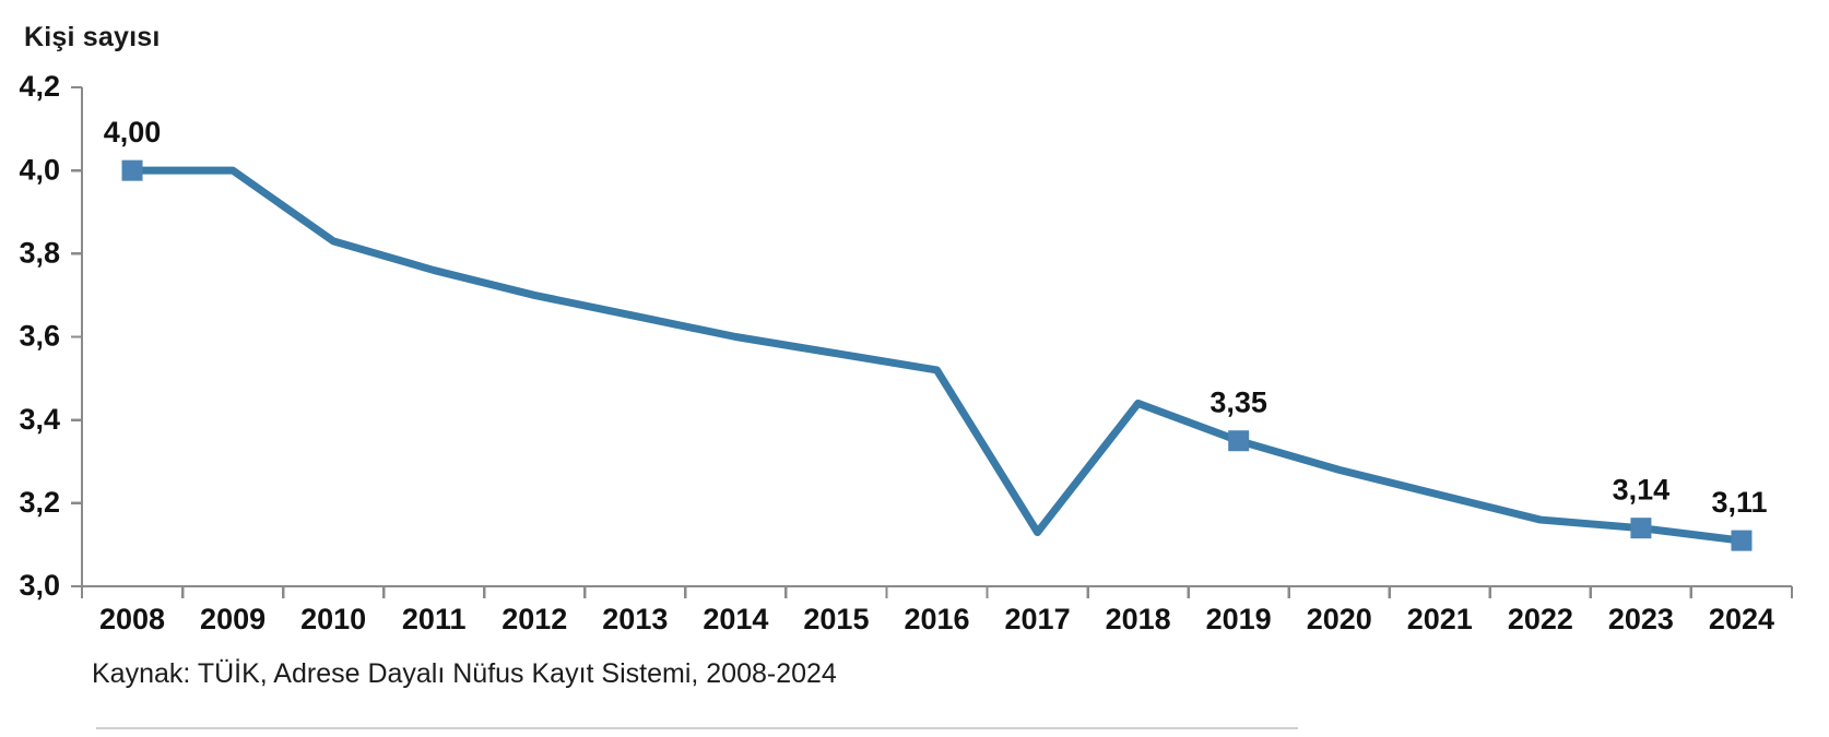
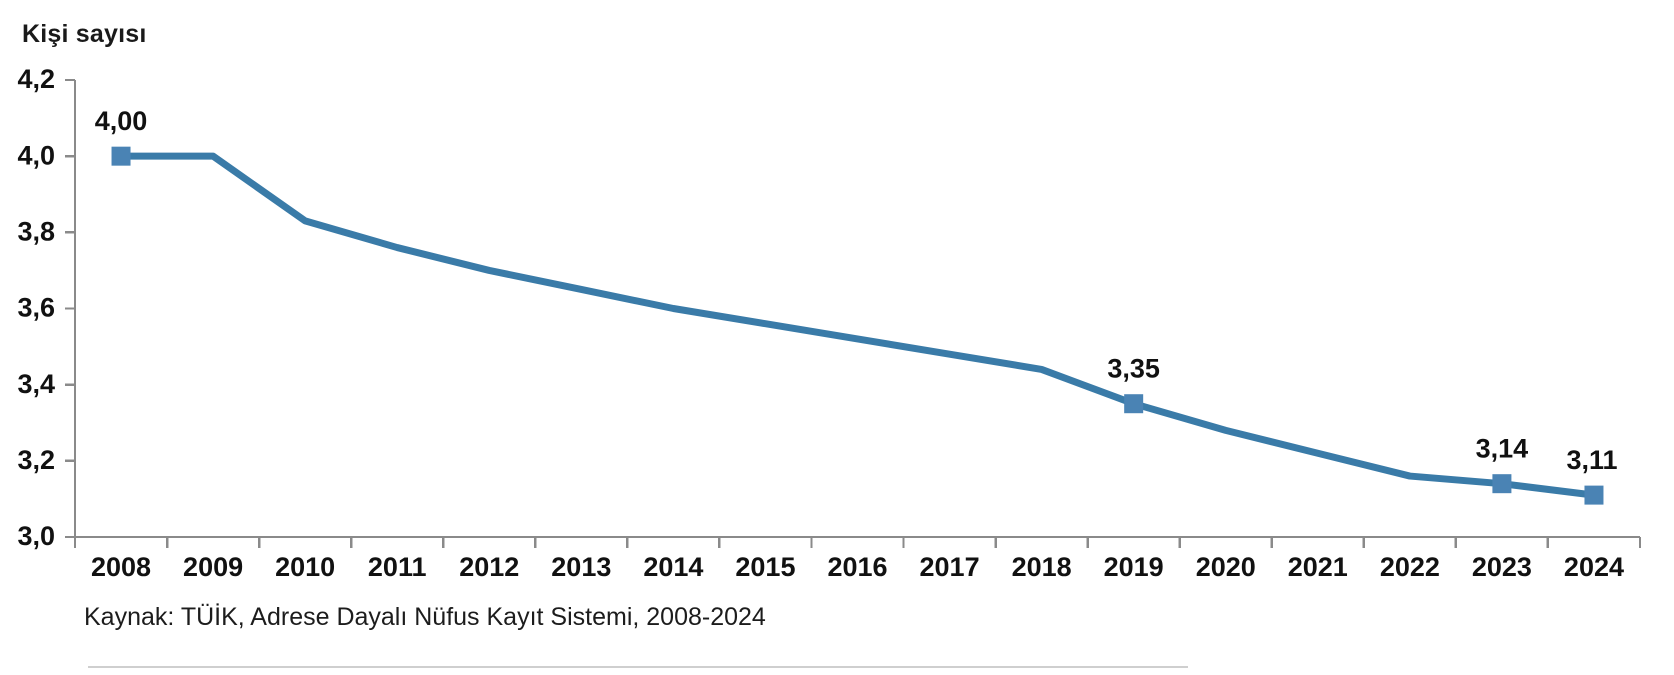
2017: 3,13 -> 3,48
